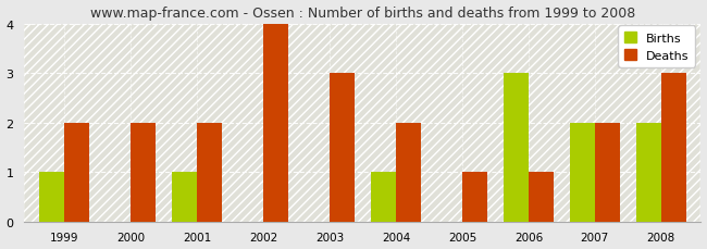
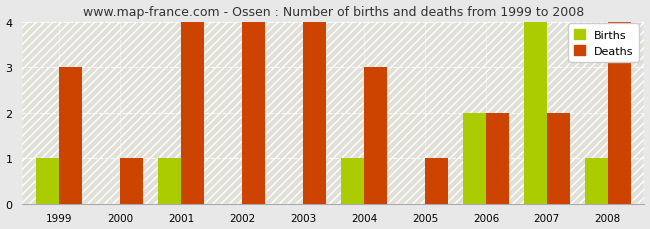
Deaths/1999: 2 -> 3
Deaths/2000: 2 -> 1
Deaths/2001: 2 -> 4
Deaths/2003: 3 -> 4
Deaths/2004: 2 -> 3
Births/2006: 3 -> 2
Deaths/2006: 1 -> 2
Births/2007: 2 -> 4
Births/2008: 2 -> 1
Deaths/2008: 3 -> 4
